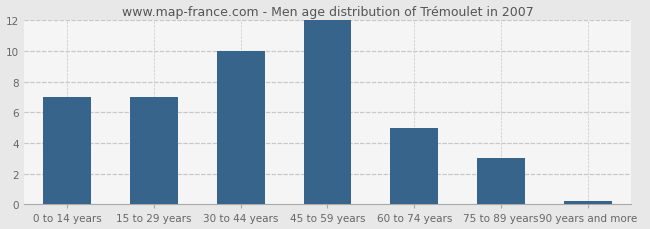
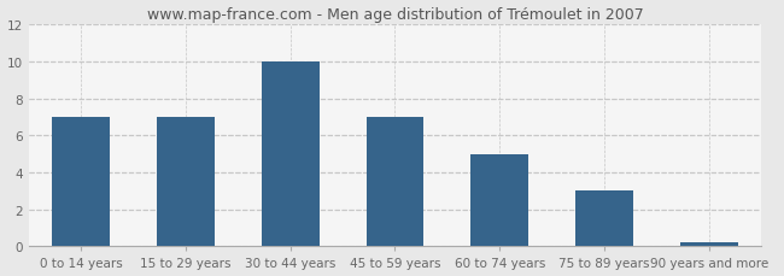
45 to 59 years: 12.0 -> 7.0
